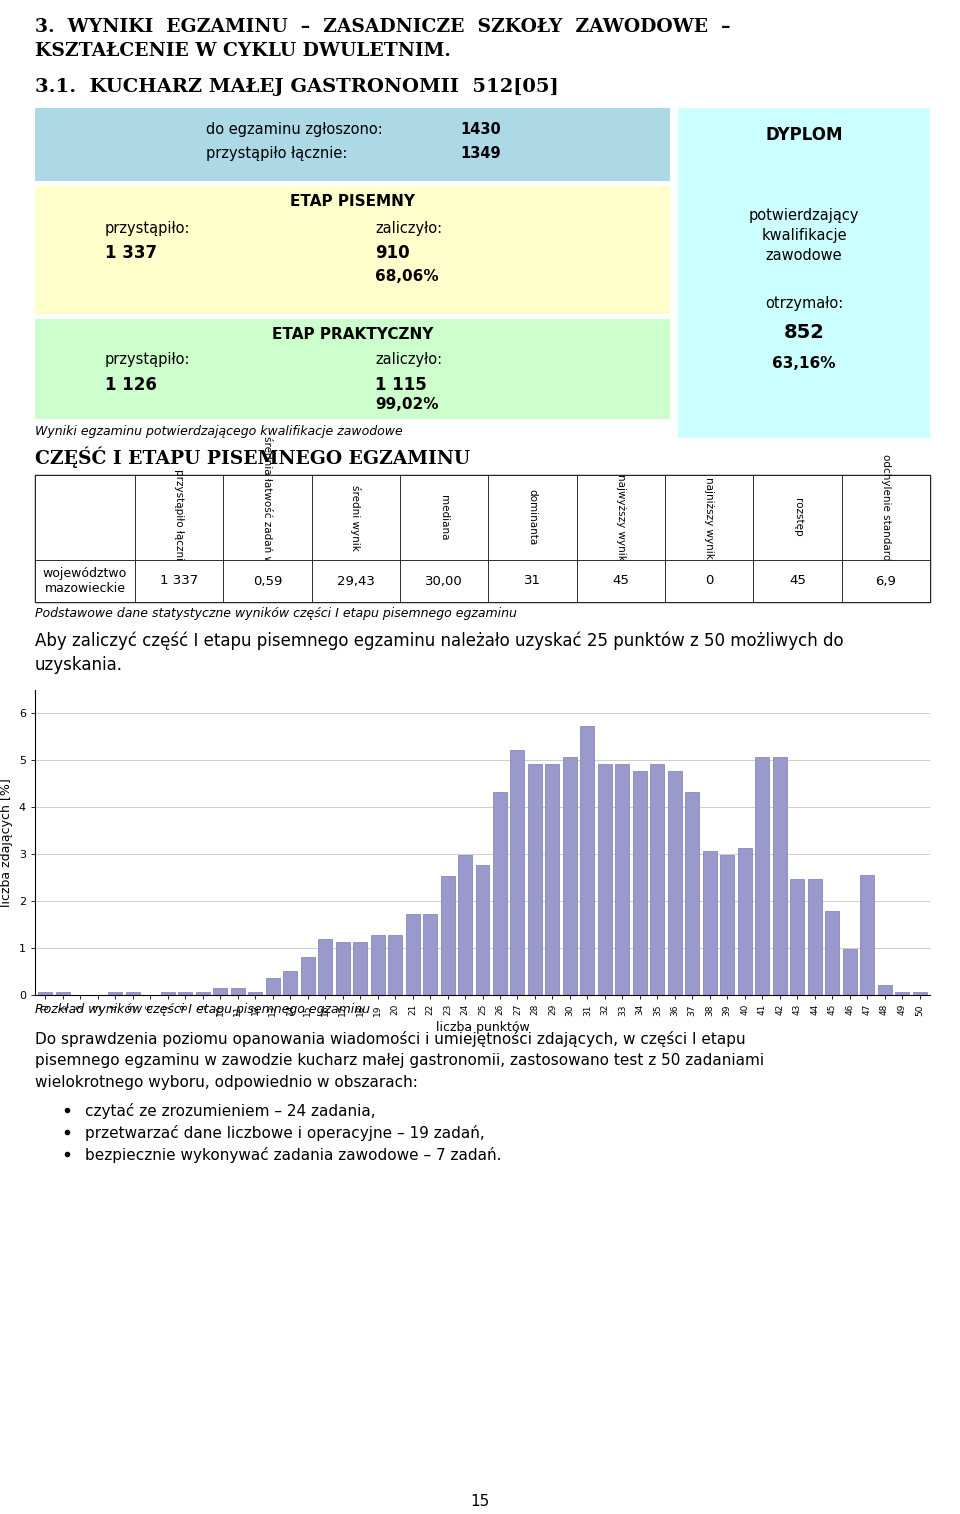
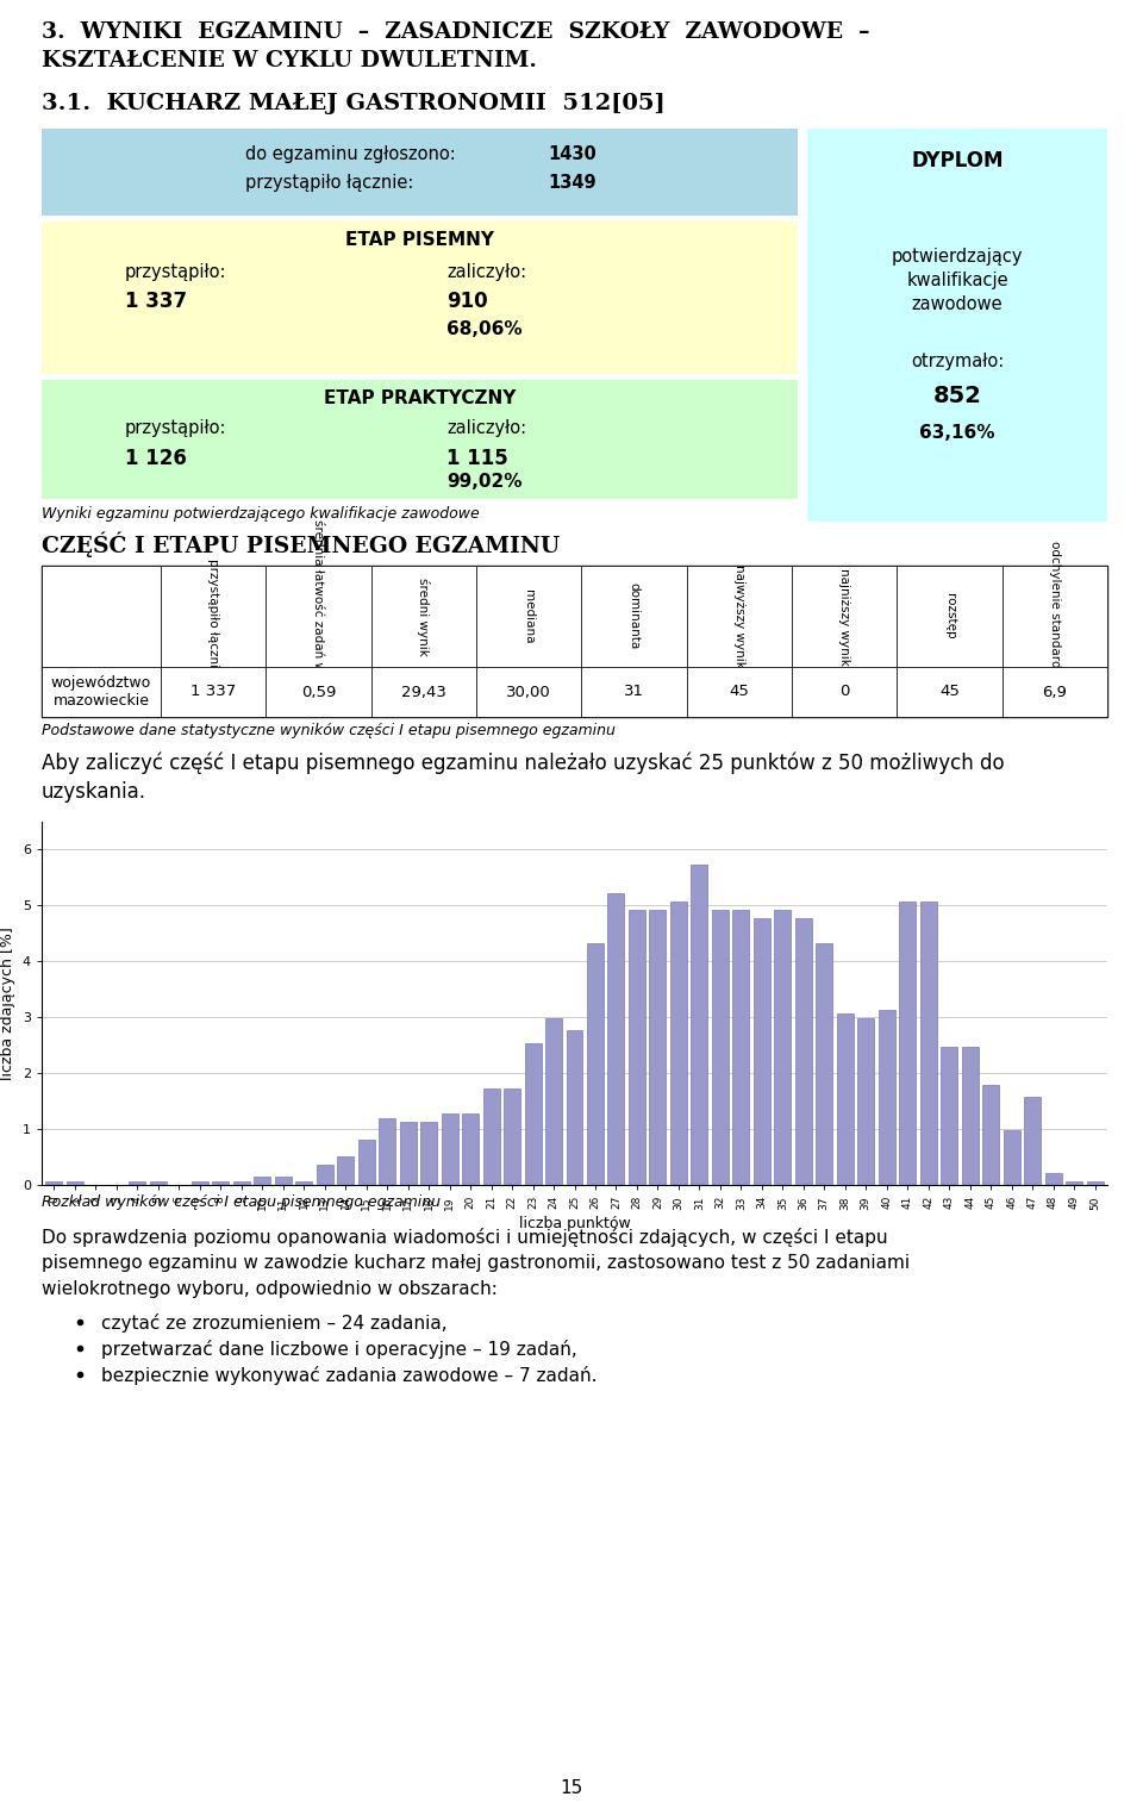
47: 2.55 -> 1.57
